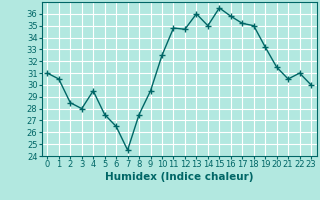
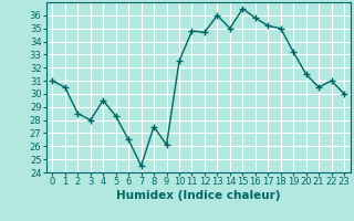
5: 27.5 -> 28.3
9: 29.5 -> 26.1
